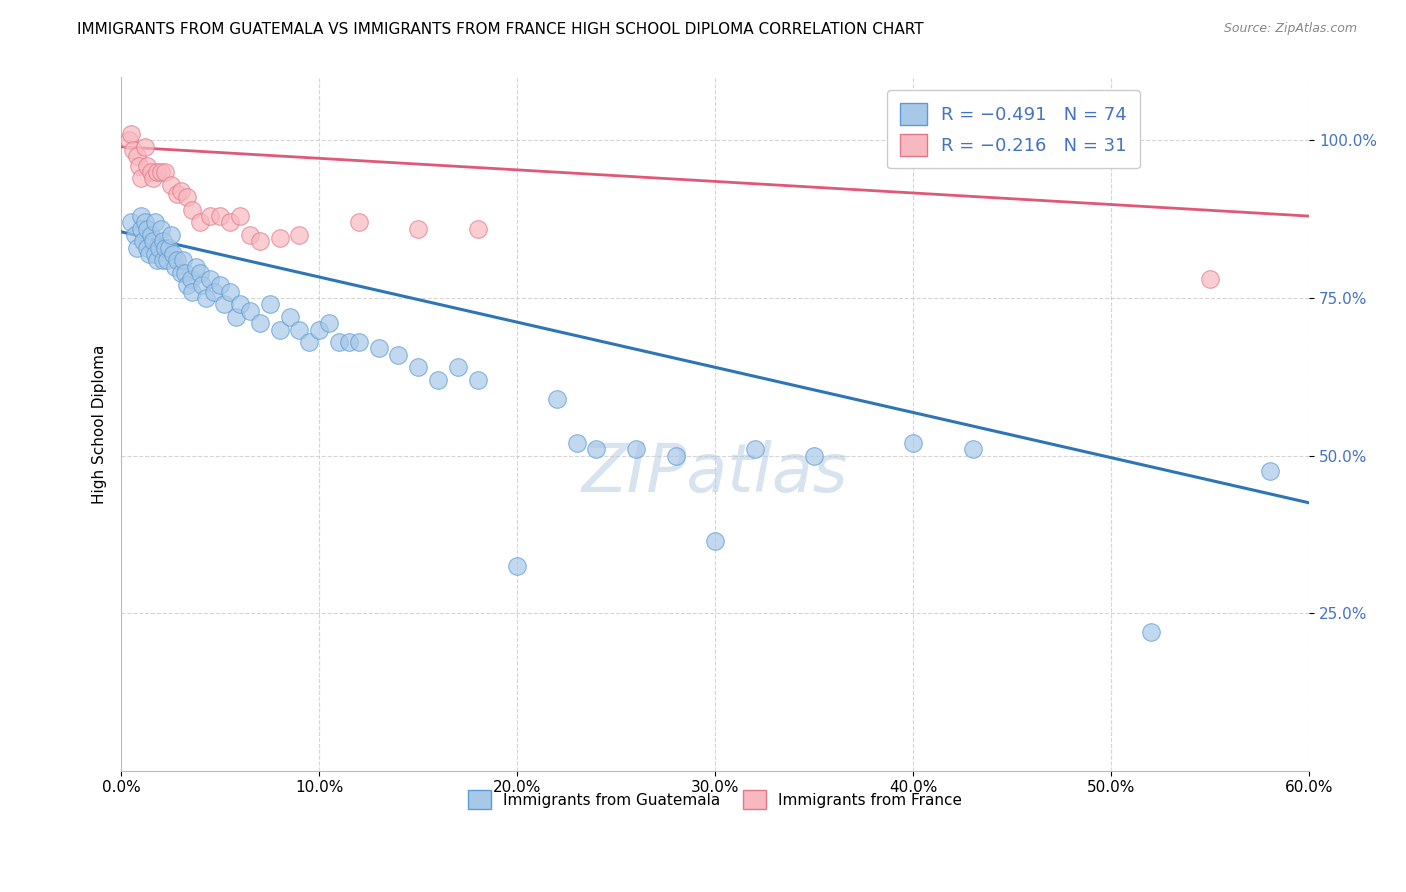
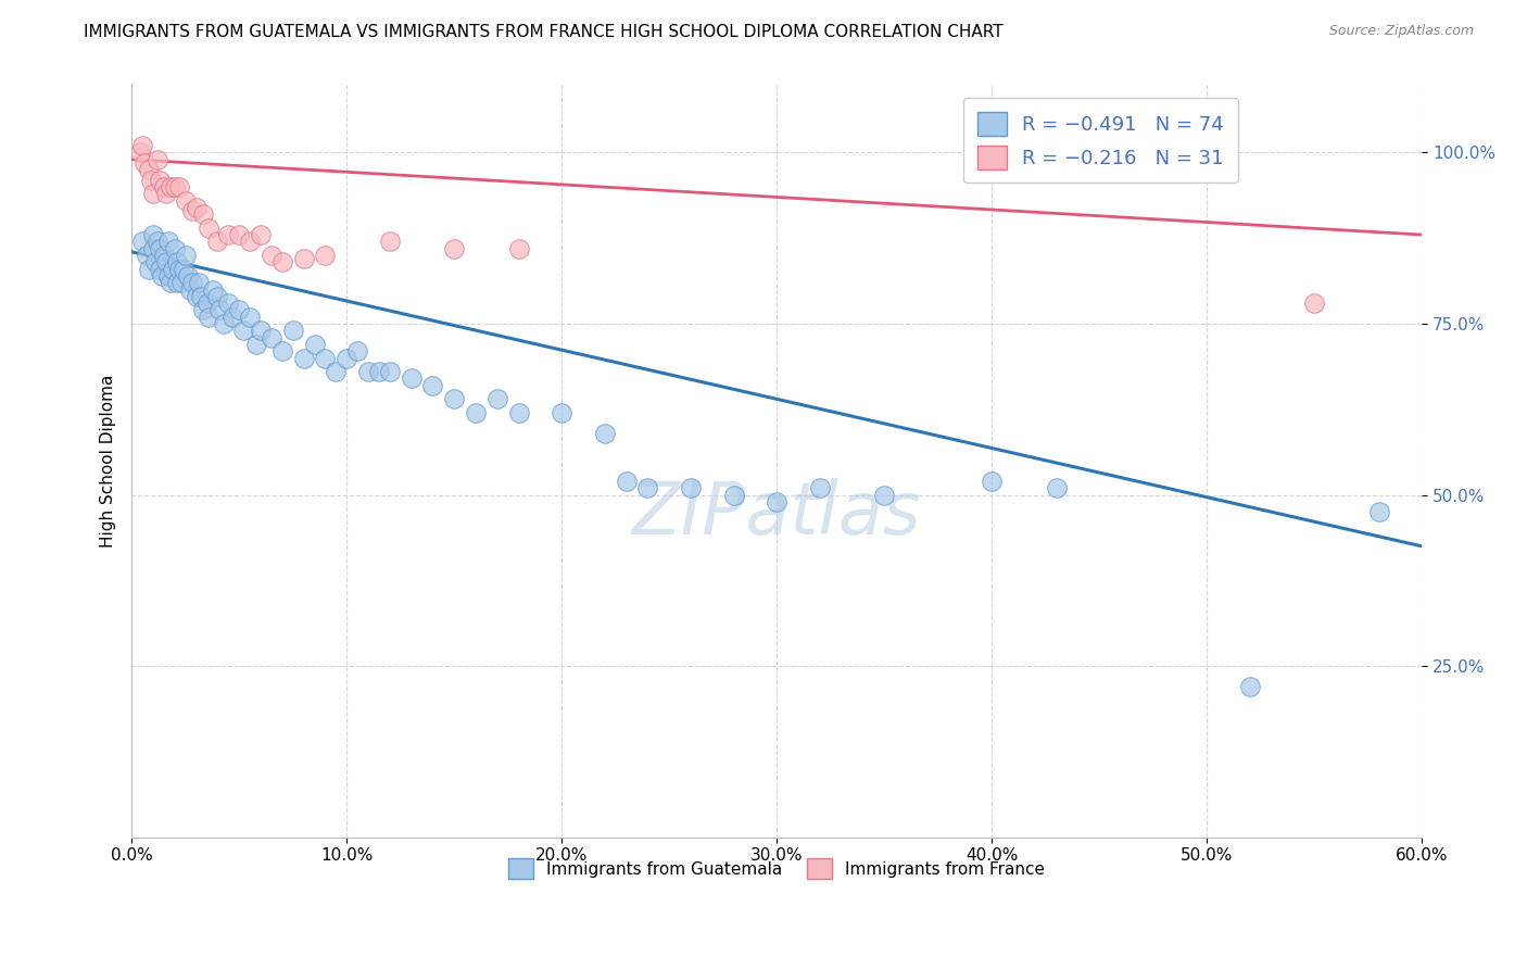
Immigrants from Guatemala/20.0%: 32.4% -> 62.0%
Immigrants from Guatemala/30.0%: 36.4% -> 49.0%
